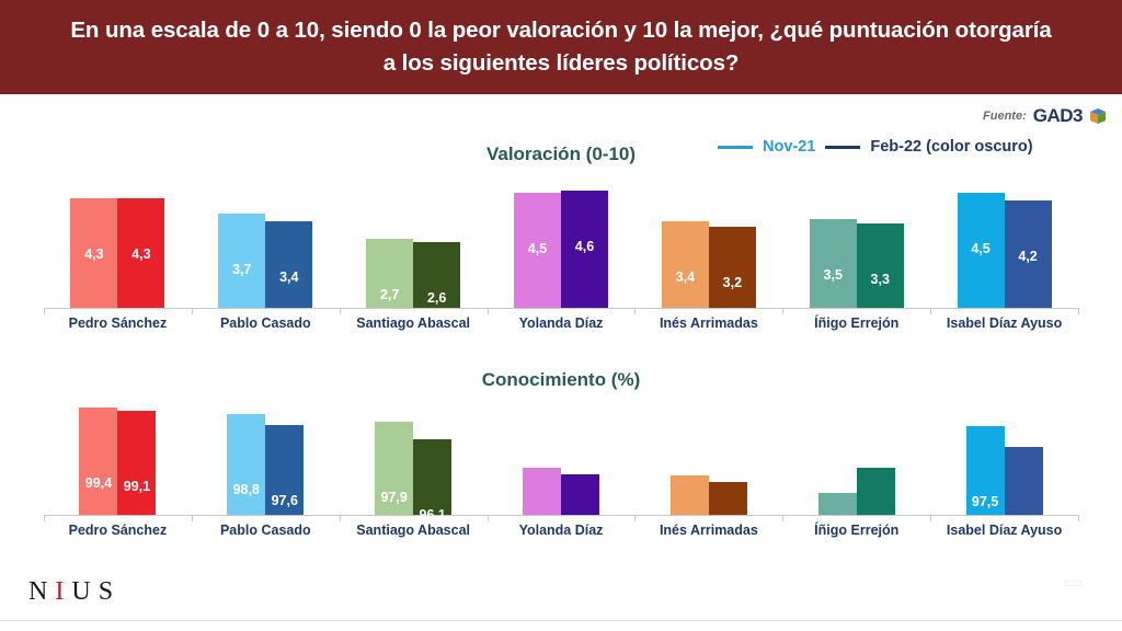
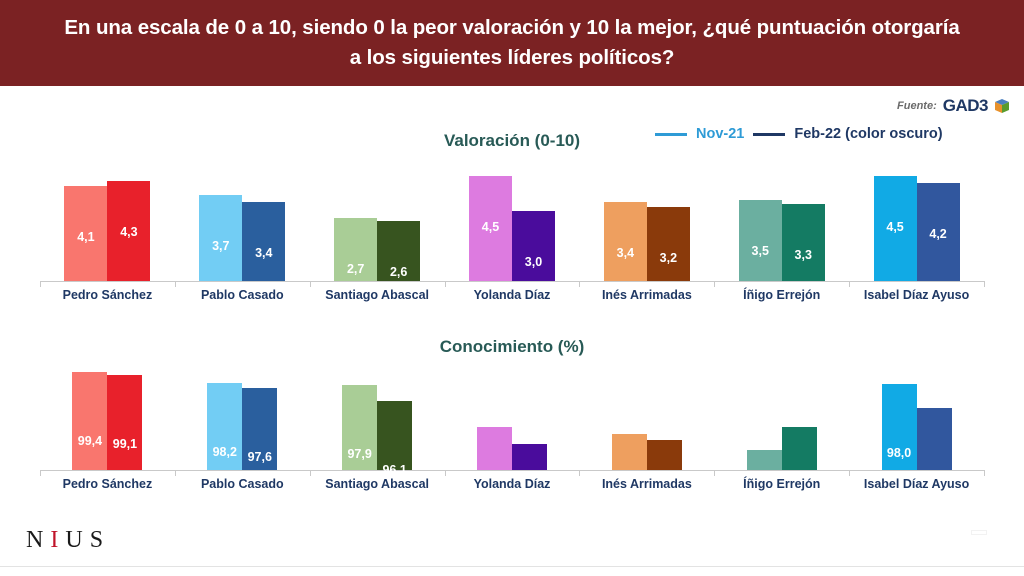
Valoración (0-10)/Nov-21/Pedro Sánchez: 4,3 -> 4,1
Valoración (0-10)/Feb-22 (color oscuro)/Yolanda Díaz: 4,6 -> 3,0
Conocimiento (%)/Nov-21/Pablo Casado: 98,8 -> 98,2
Conocimiento (%)/Feb-22 (color oscuro)/Yolanda Díaz: 92,3 -> 91,0
Conocimiento (%)/Nov-21/Isabel Díaz Ayuso: 97,5 -> 98,0
